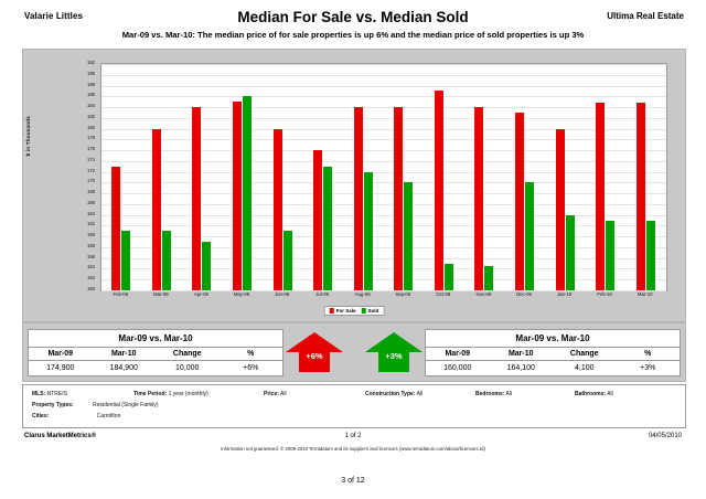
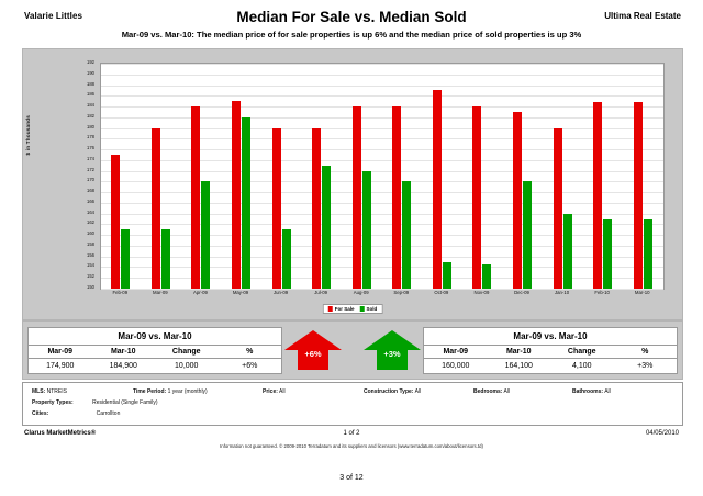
For Sale/Feb-09: 173 -> 175
Sold/Apr-09: 159 -> 170
Sold/May-09: 186 -> 182
For Sale/Jul-09: 176 -> 180
